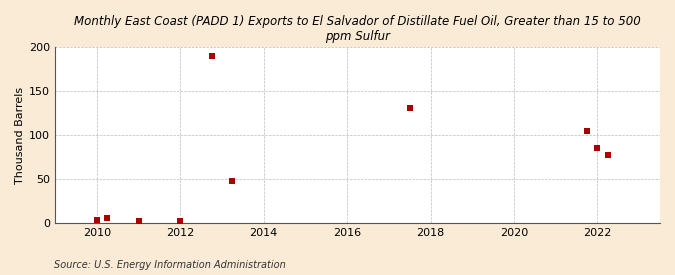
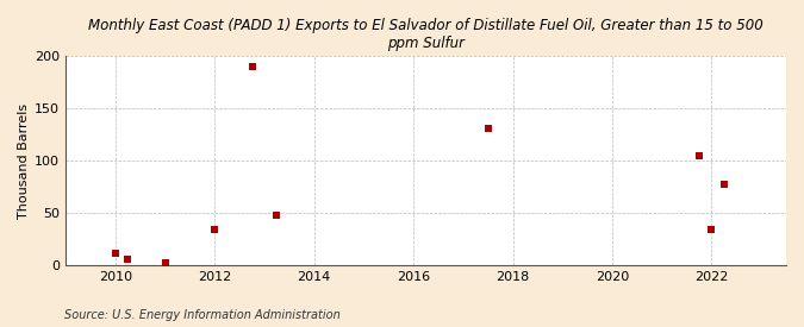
2010: 4 -> 12
2012: 2 -> 34
2022: 85 -> 34
